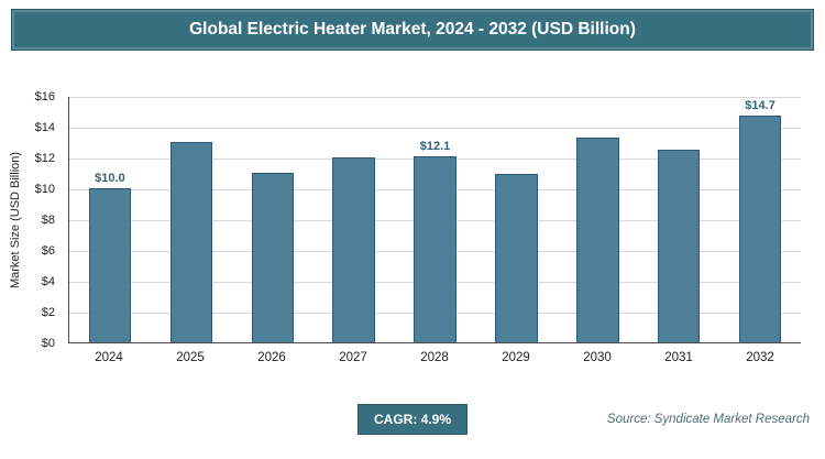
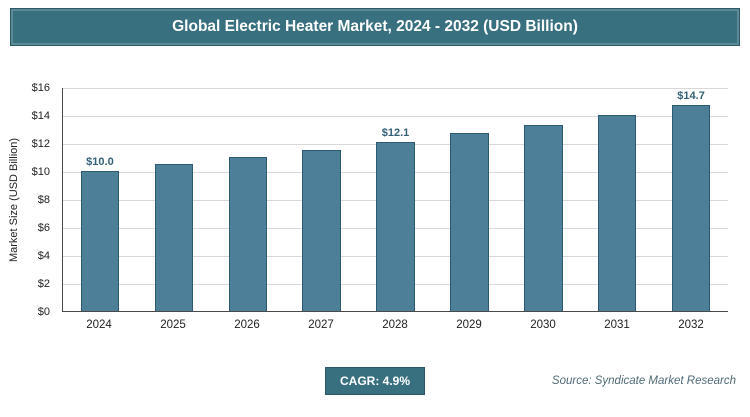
2025: $13.0 -> $10.5
2027: $12.0 -> $11.5
2029: $10.9 -> $12.7
2031: $12.5 -> $14.0
